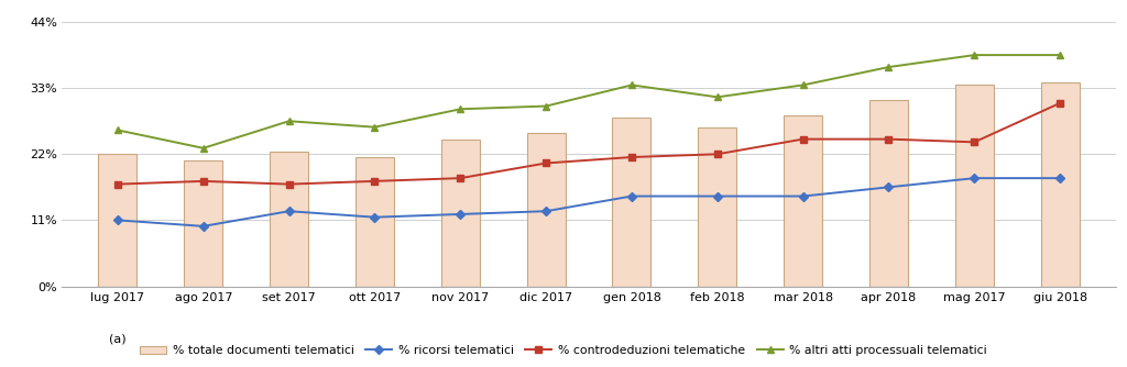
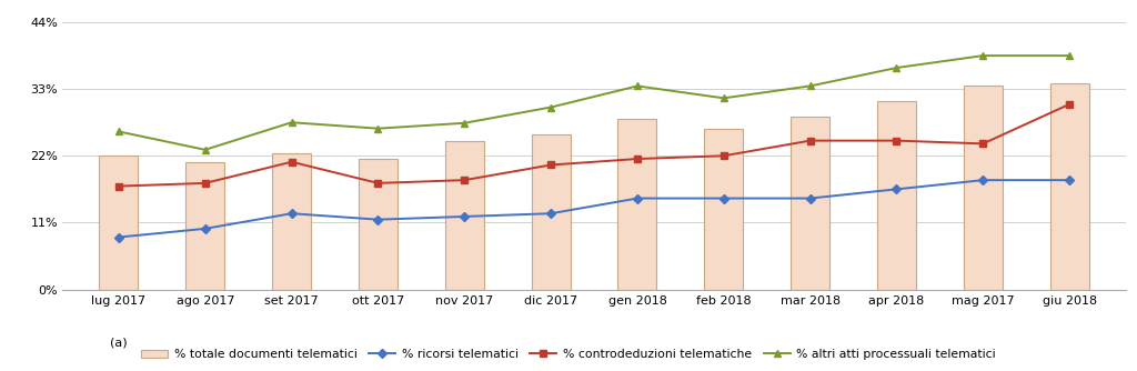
% ricorsi telematici/lug 2017: 11.0% -> 8.6%
% controdeduzioni telematiche/set 2017: 17.0% -> 21.0%
% altri atti processuali telematici/nov 2017: 29.5% -> 27.4%
